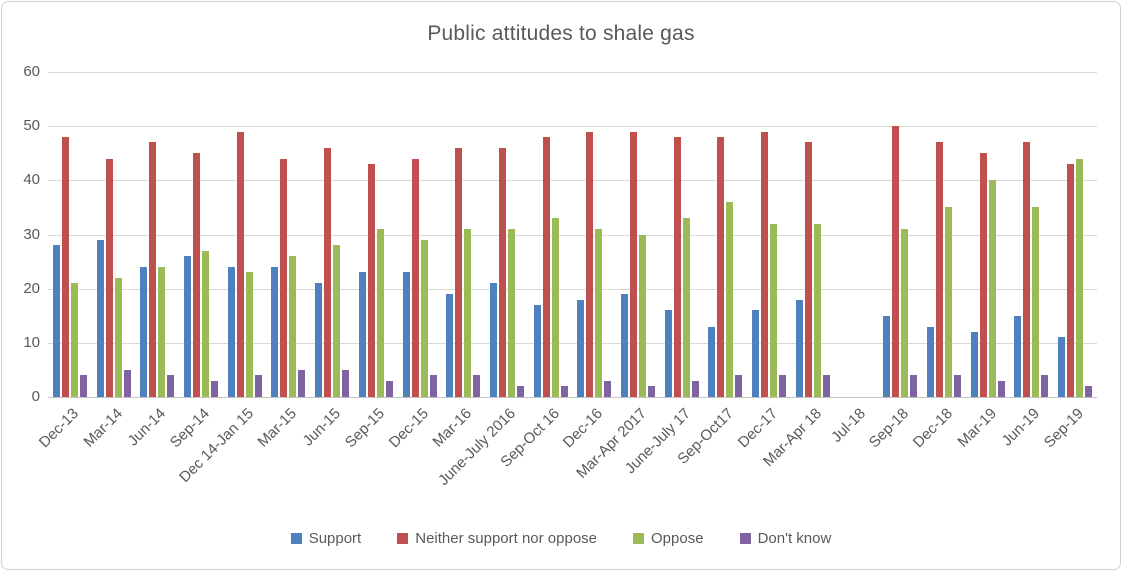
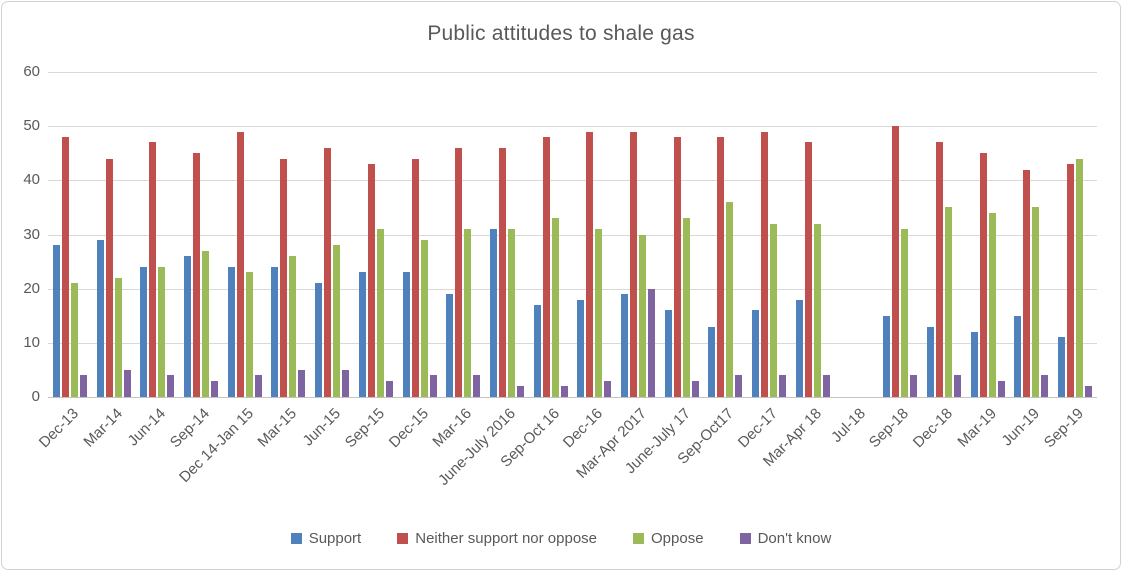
Support/June-July 2016: 21 -> 31
Don't know/Mar-Apr 2017: 2 -> 20
Oppose/Mar-19: 40 -> 34
Neither support nor oppose/Jun-19: 47 -> 42
